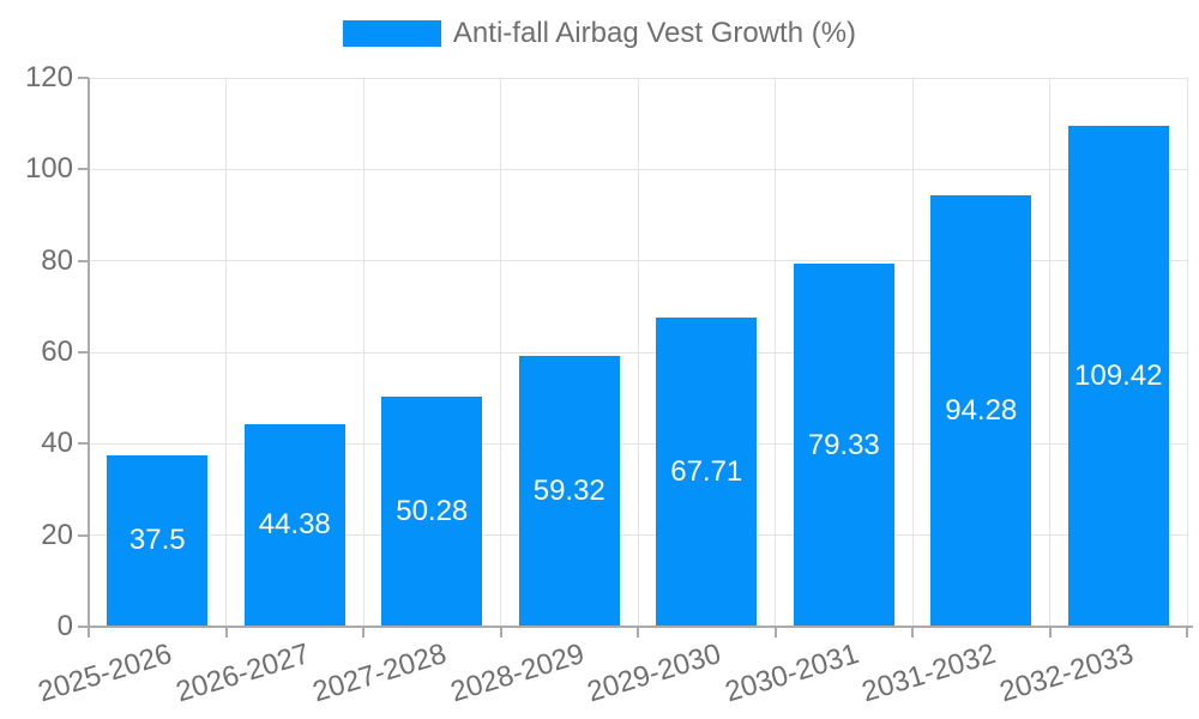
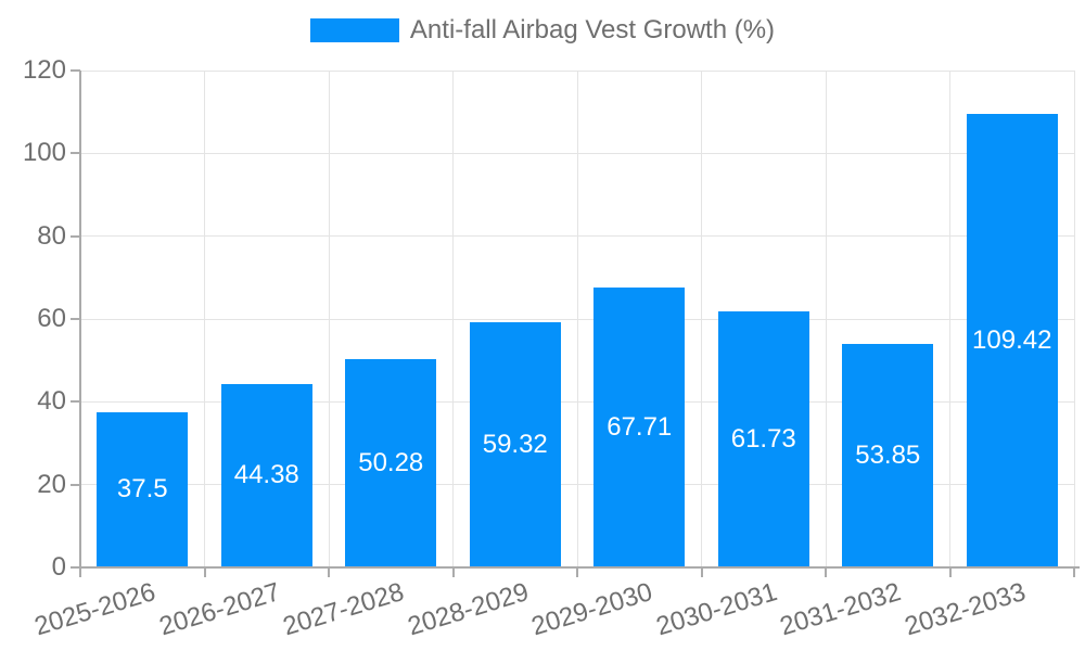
2030-2031: 79.33 -> 61.73
2031-2032: 94.28 -> 53.85
